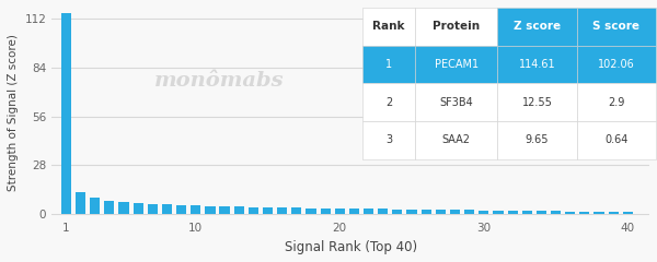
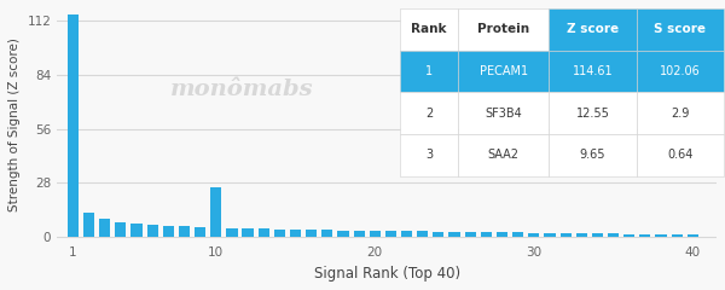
10: 5 -> 26
